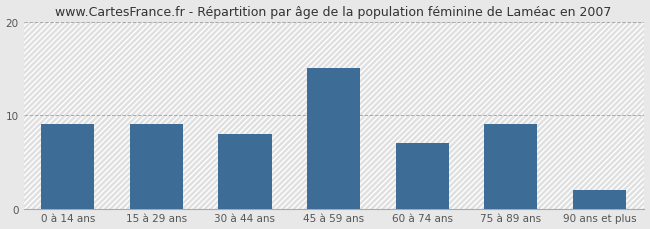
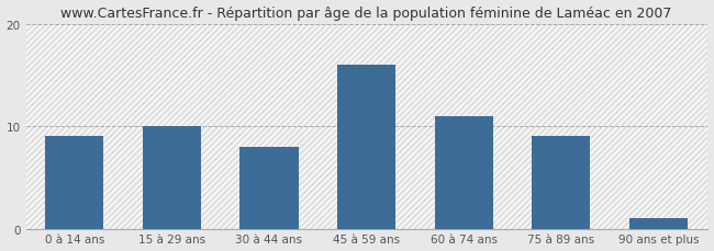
15 à 29 ans: 9 -> 10
45 à 59 ans: 15 -> 16
60 à 74 ans: 7 -> 11
90 ans et plus: 2 -> 1
